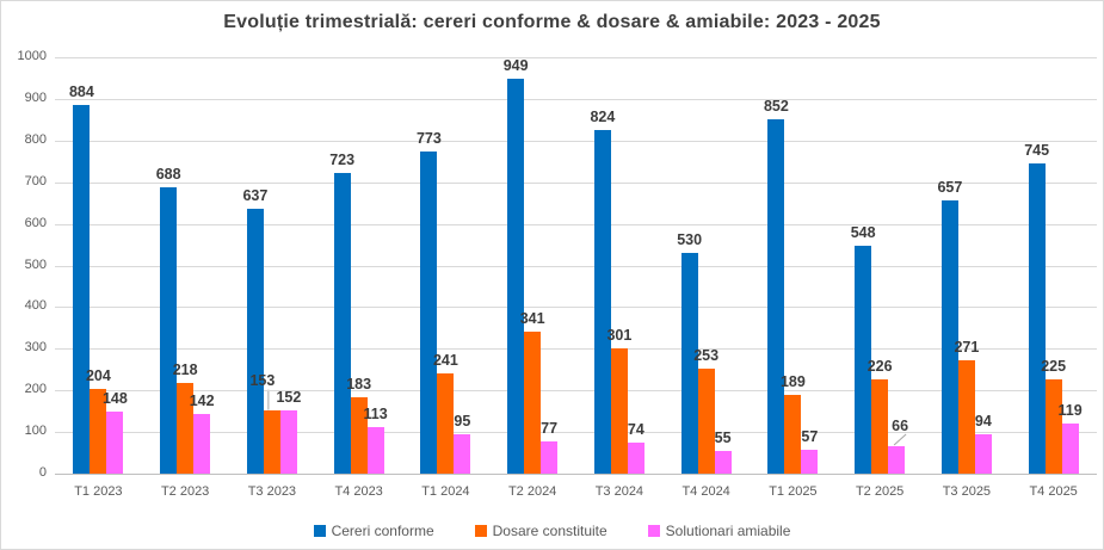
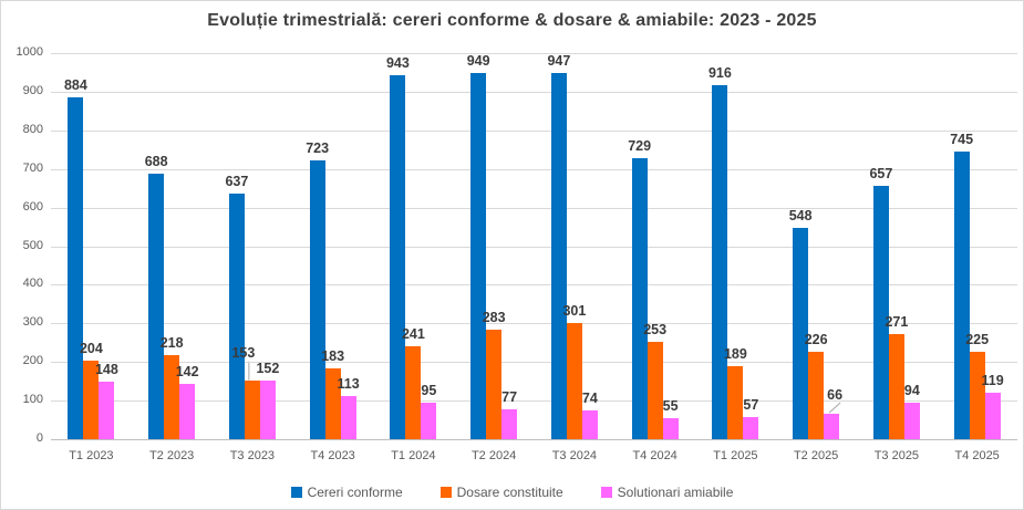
Cereri conforme/T1 2024: 773 -> 943
Dosare constituite/T2 2024: 341 -> 283
Cereri conforme/T3 2024: 824 -> 947
Cereri conforme/T4 2024: 530 -> 729
Cereri conforme/T1 2025: 852 -> 916
